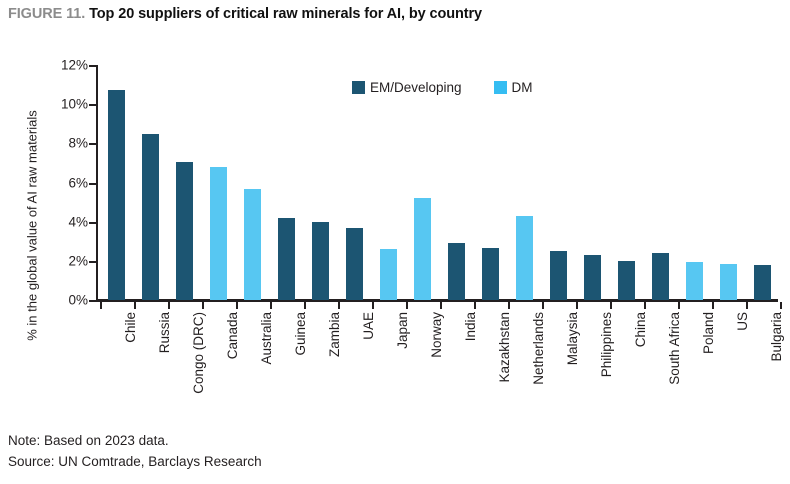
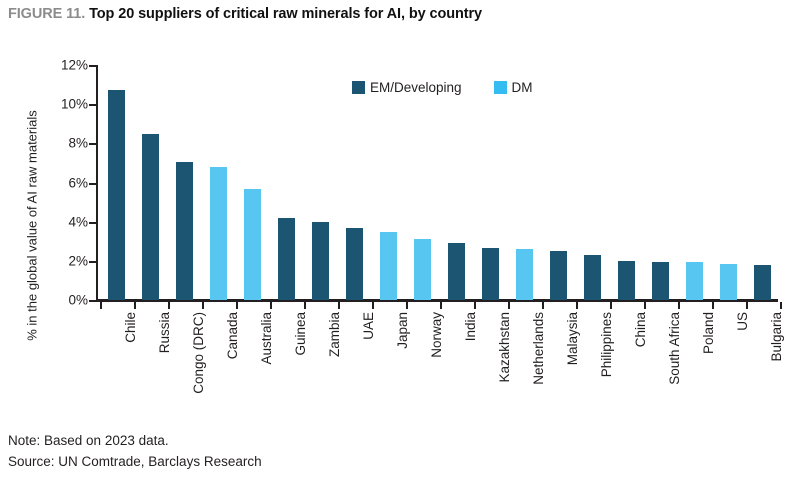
Japan: 2.6% -> 3.5%
Norway: 5.2% -> 3.1%
Netherlands: 4.3% -> 2.6%
South Africa: 2.4% -> 1.9%
